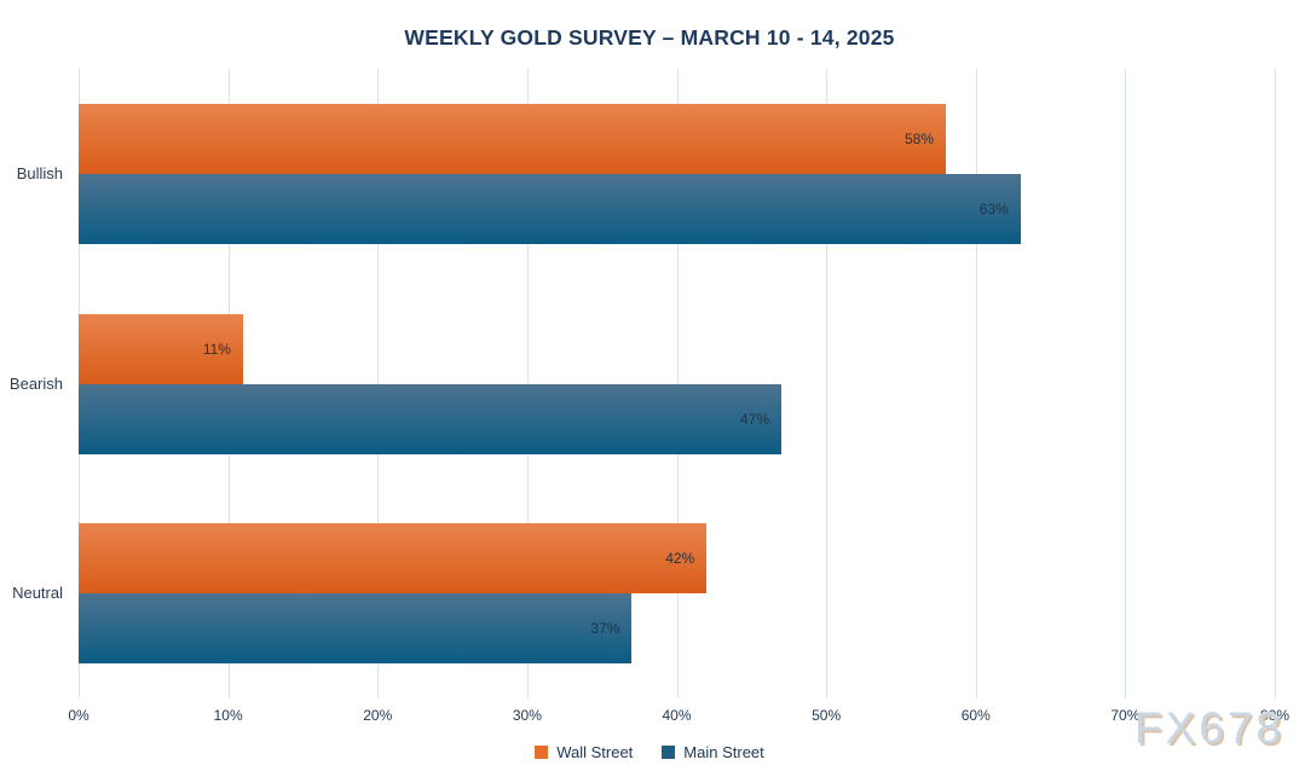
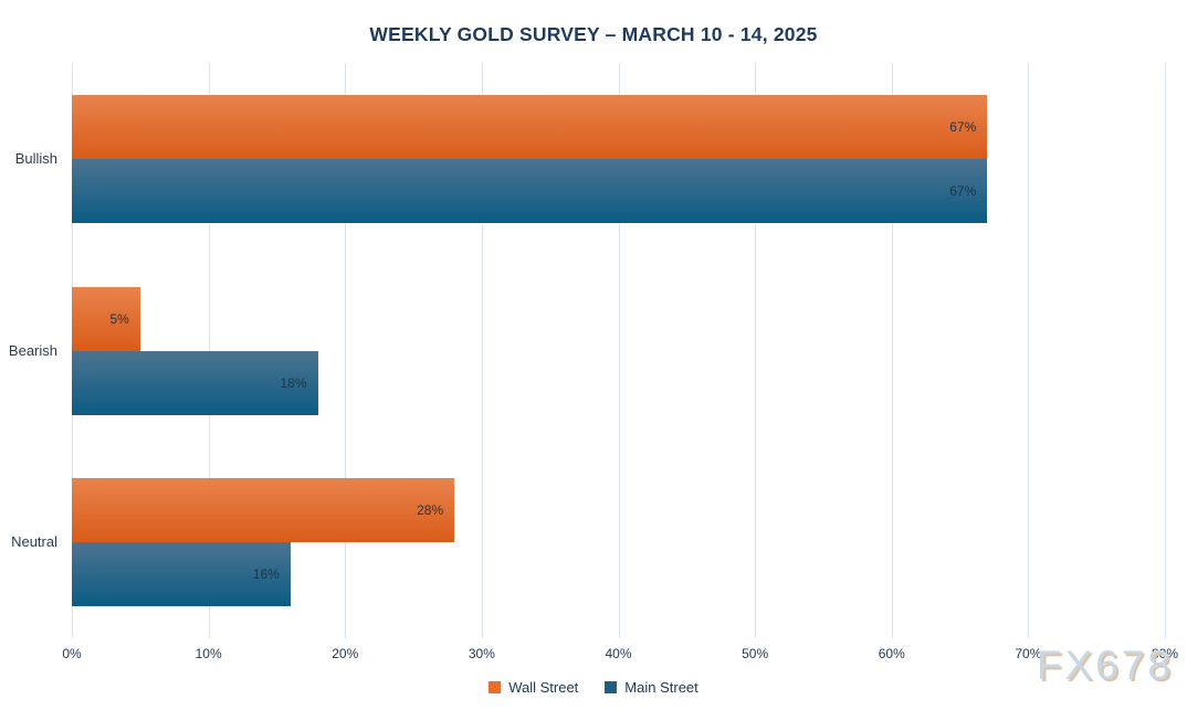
Wall Street/Bullish: 58% -> 67%
Main Street/Bullish: 63% -> 67%
Wall Street/Bearish: 11% -> 5%
Main Street/Bearish: 47% -> 18%
Wall Street/Neutral: 42% -> 28%
Main Street/Neutral: 37% -> 16%
